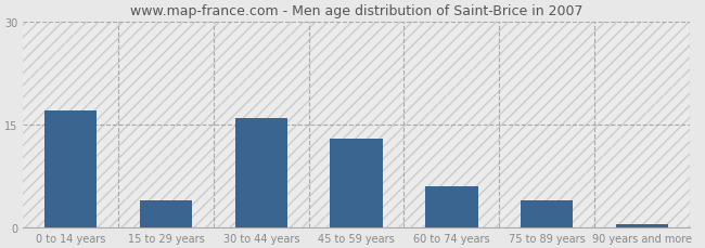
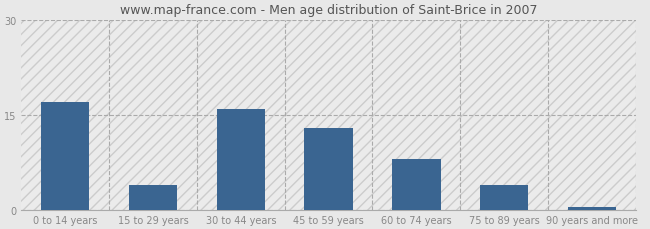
60 to 74 years: 6.0 -> 8.0
